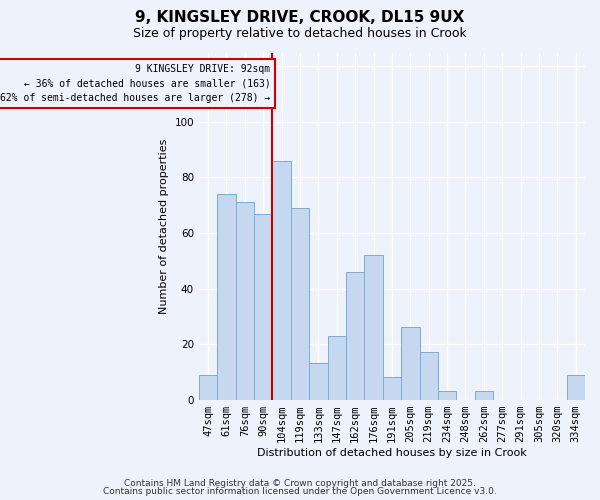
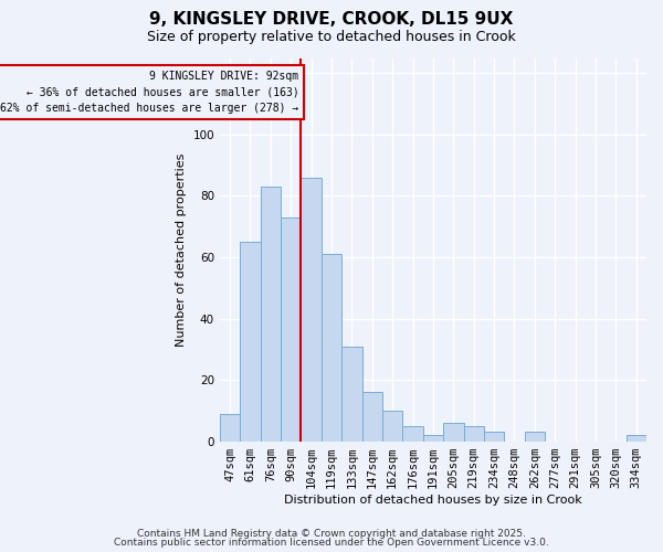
61sqm: 74 -> 65
76sqm: 71 -> 83
90sqm: 67 -> 73
119sqm: 69 -> 61
133sqm: 13 -> 31
147sqm: 23 -> 16
162sqm: 46 -> 10
176sqm: 52 -> 5
191sqm: 8 -> 2
205sqm: 26 -> 6
219sqm: 17 -> 5
334sqm: 9 -> 2
